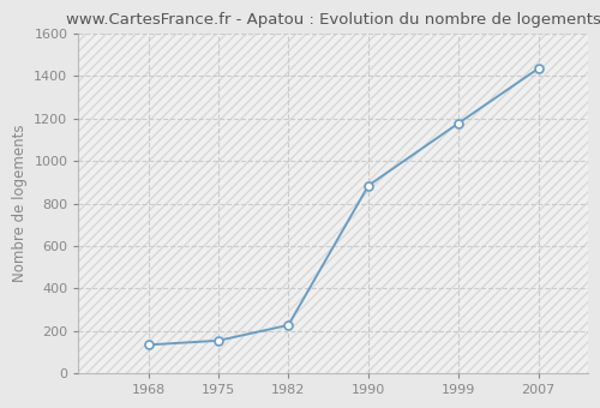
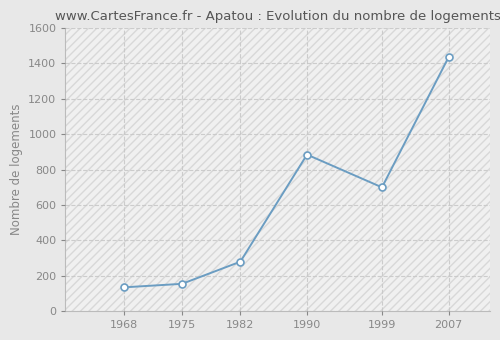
1982: 230 -> 280
1999: 1180 -> 700
